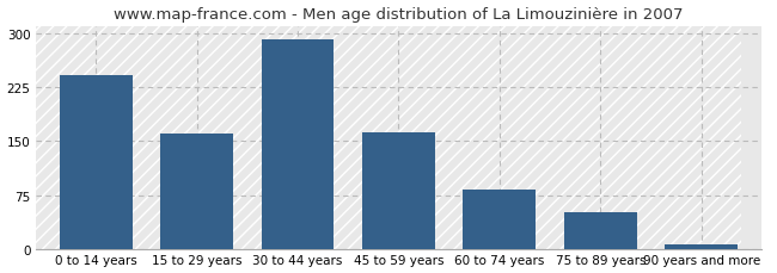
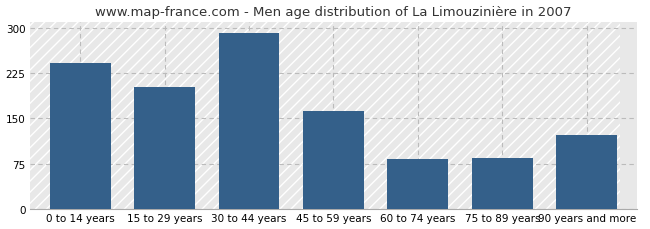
15 to 29 years: 160 -> 202
75 to 89 years: 52 -> 84
90 years and more: 7 -> 122
